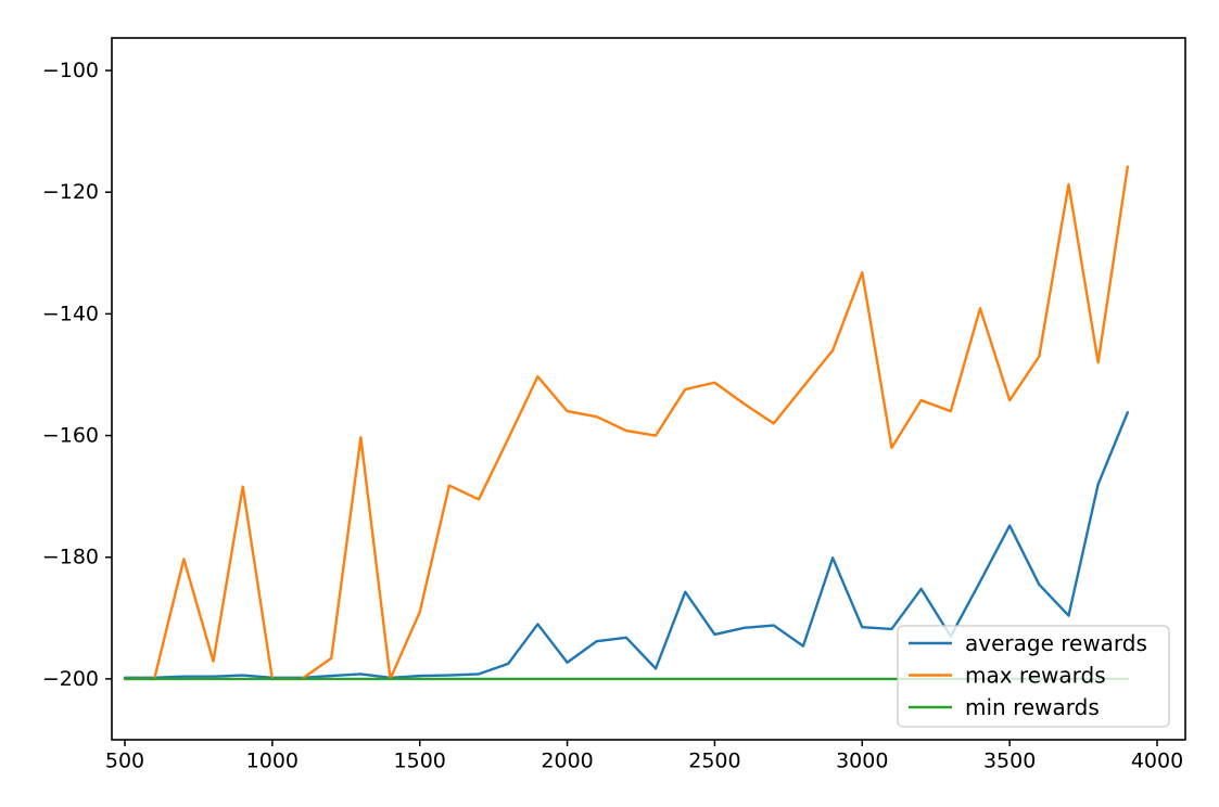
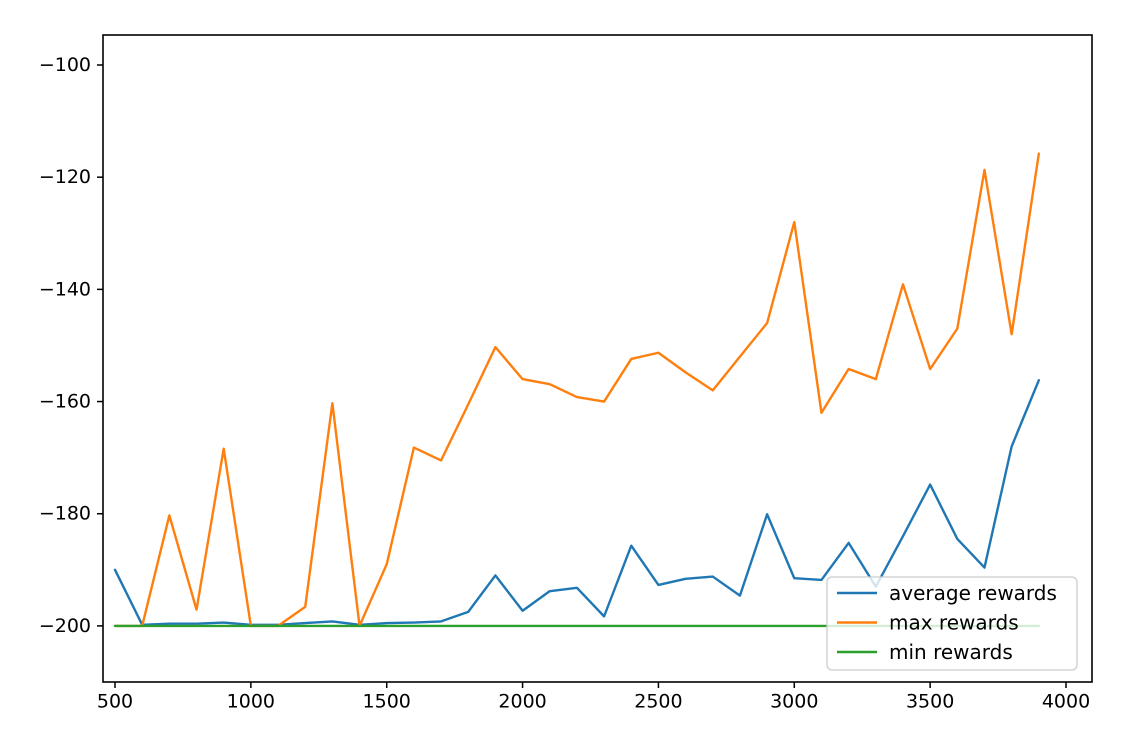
average rewards/500: -200 -> -190
max rewards/3000: -133 -> -128
